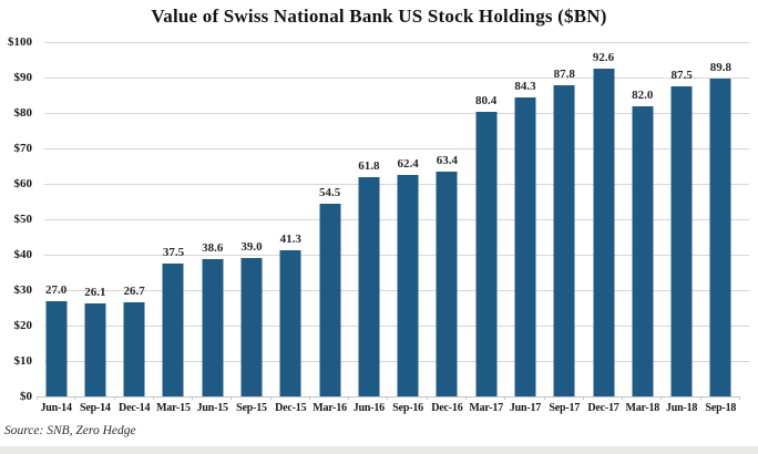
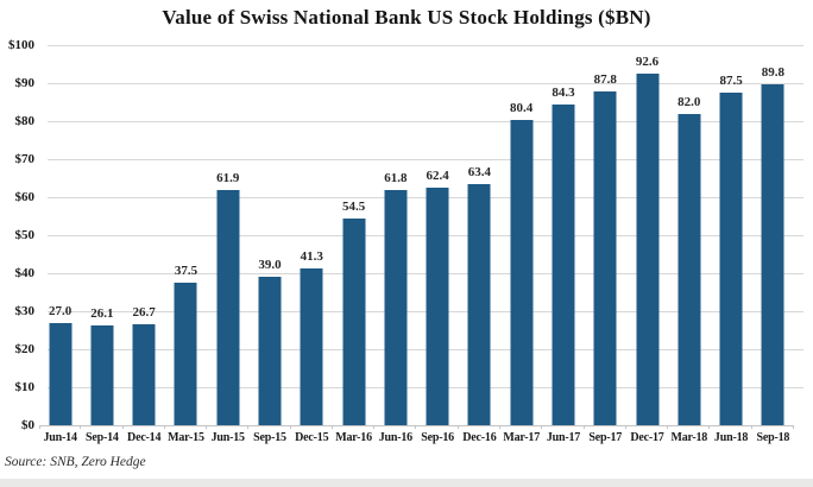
Jun-15: 38.6 -> 61.9
